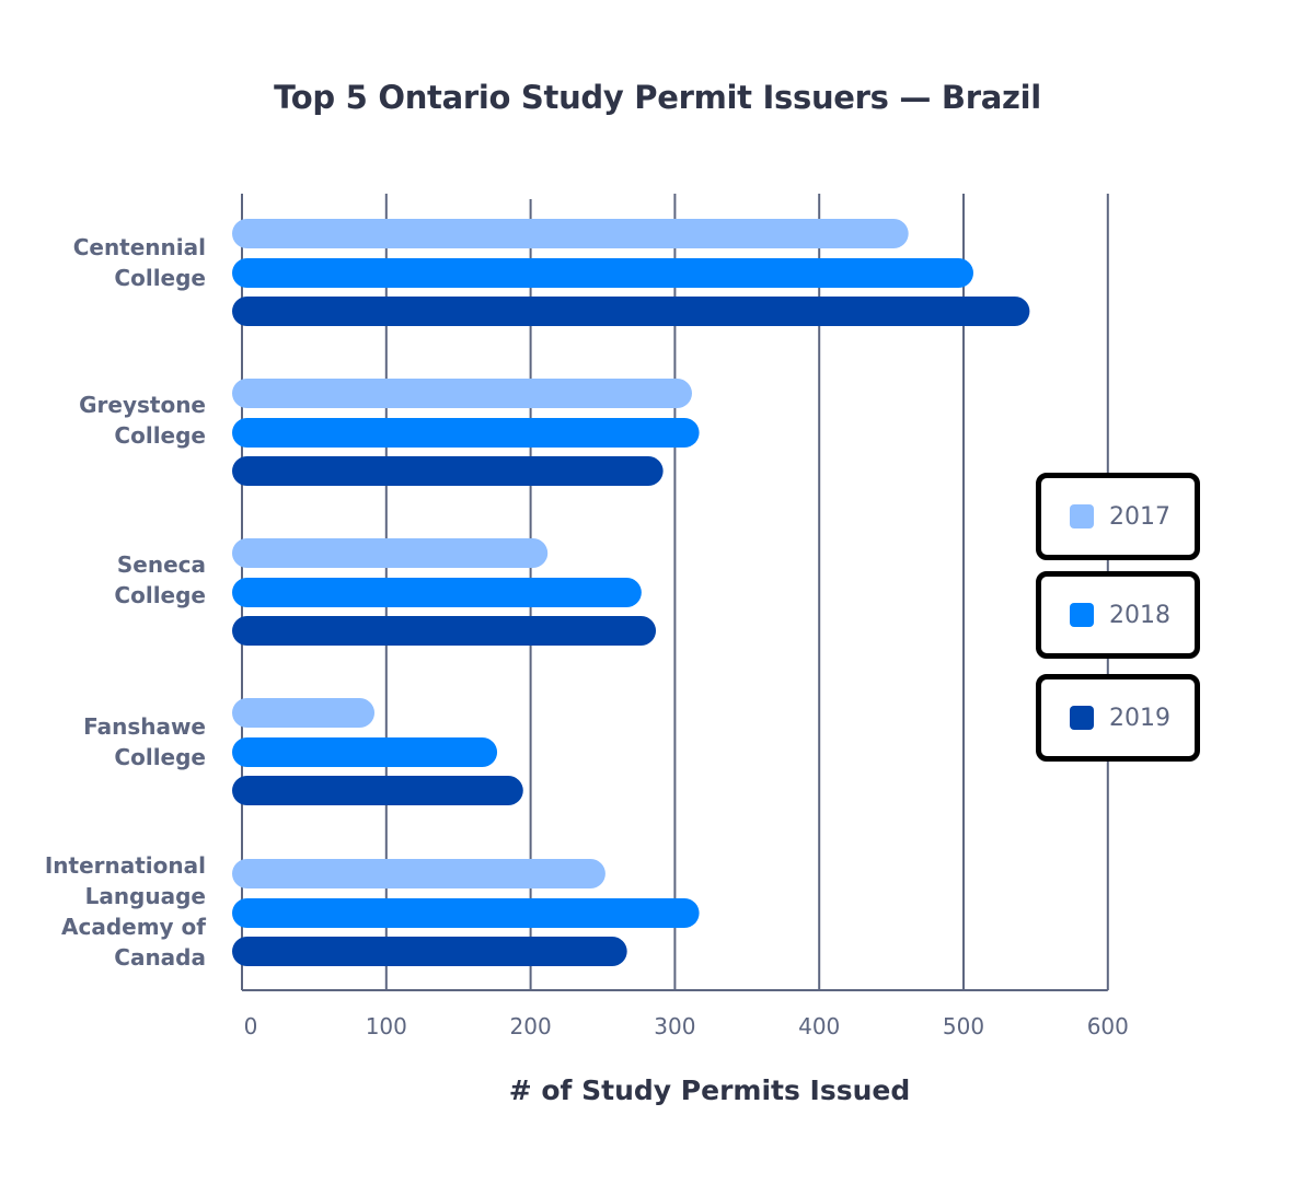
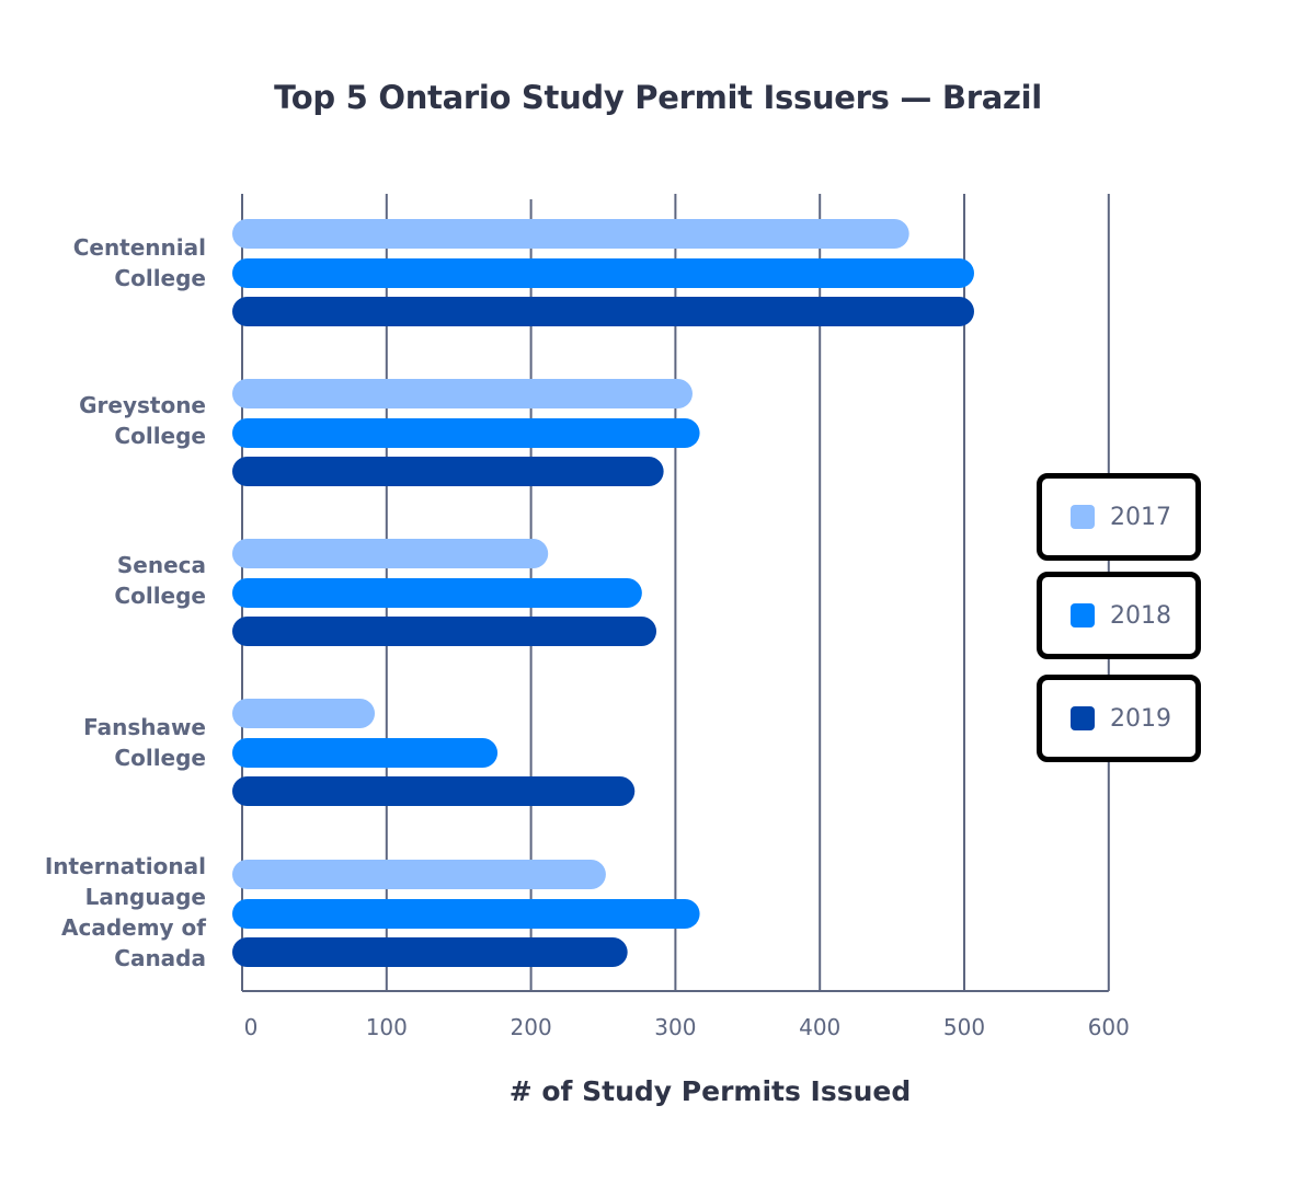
2019/Centennial College: 539 -> 500
2019/Fanshawe College: 188 -> 265
